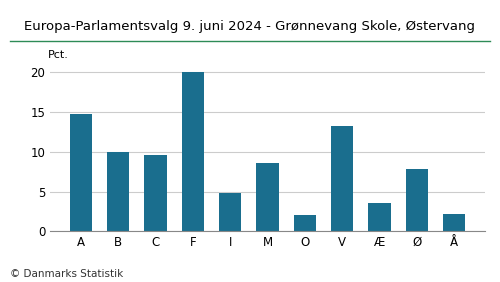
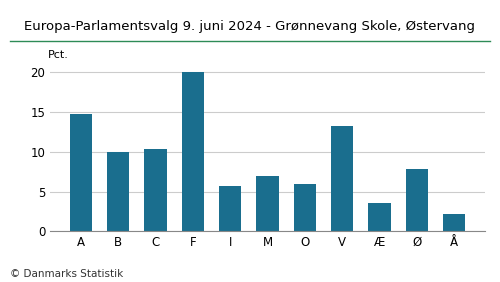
C: 9.6 -> 10.4
I: 4.8 -> 5.7
M: 8.6 -> 7.0
O: 2.0 -> 5.9
